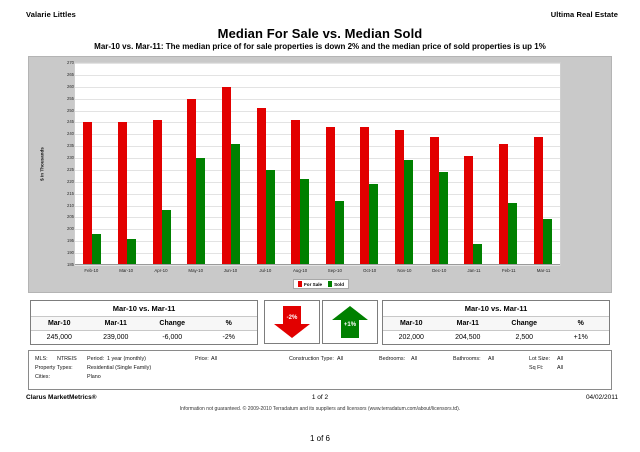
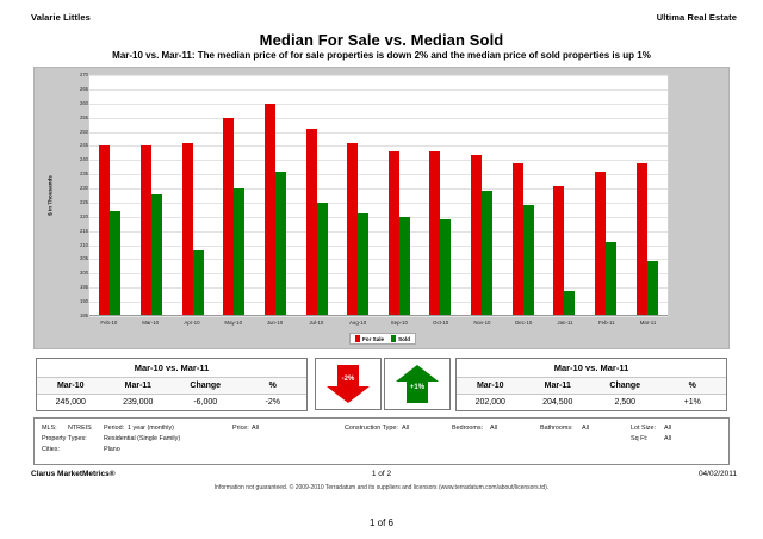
Sold/Feb-10: 198 -> 222
Sold/Mar-10: 196 -> 228
Sold/Sep-10: 212 -> 220
